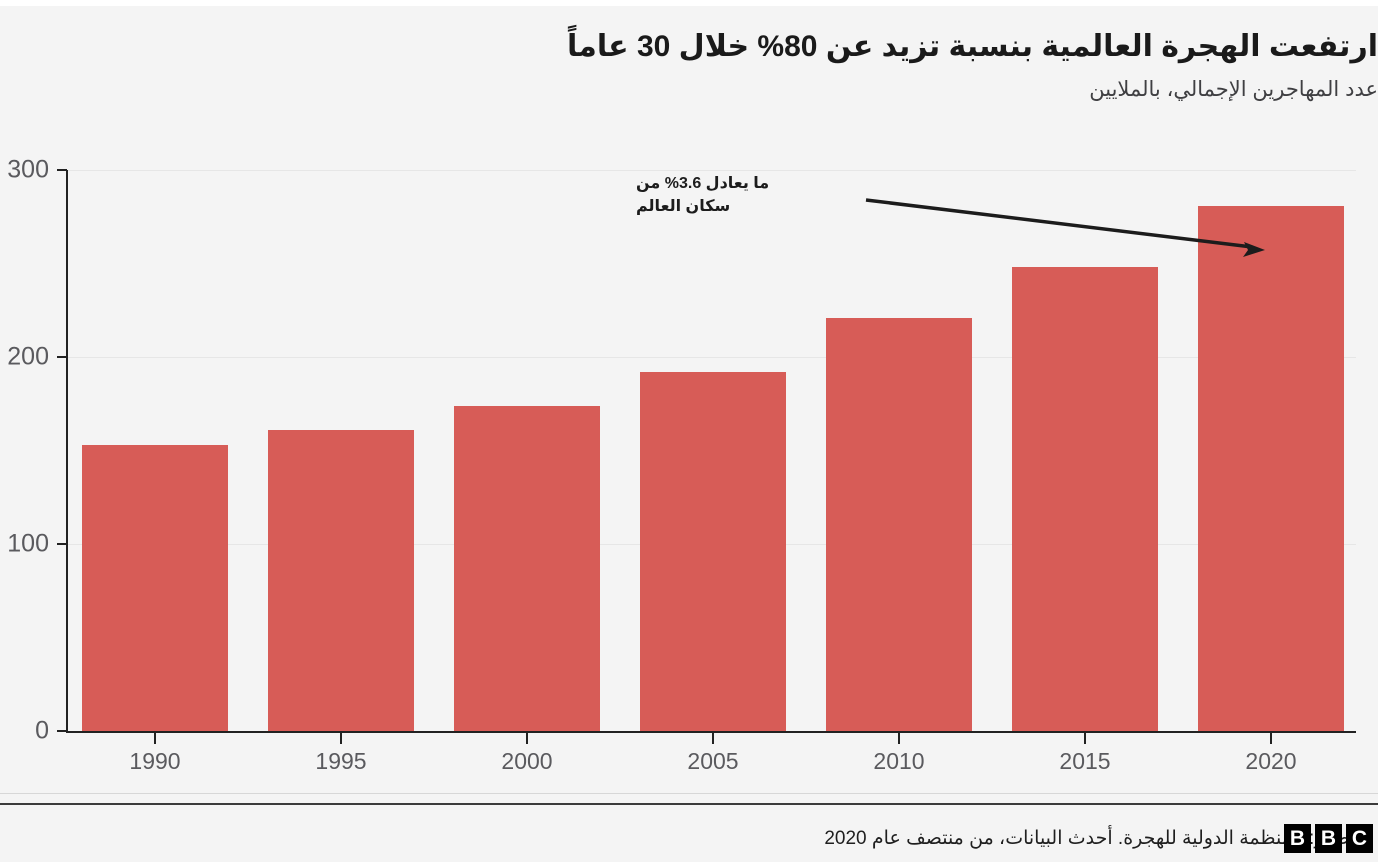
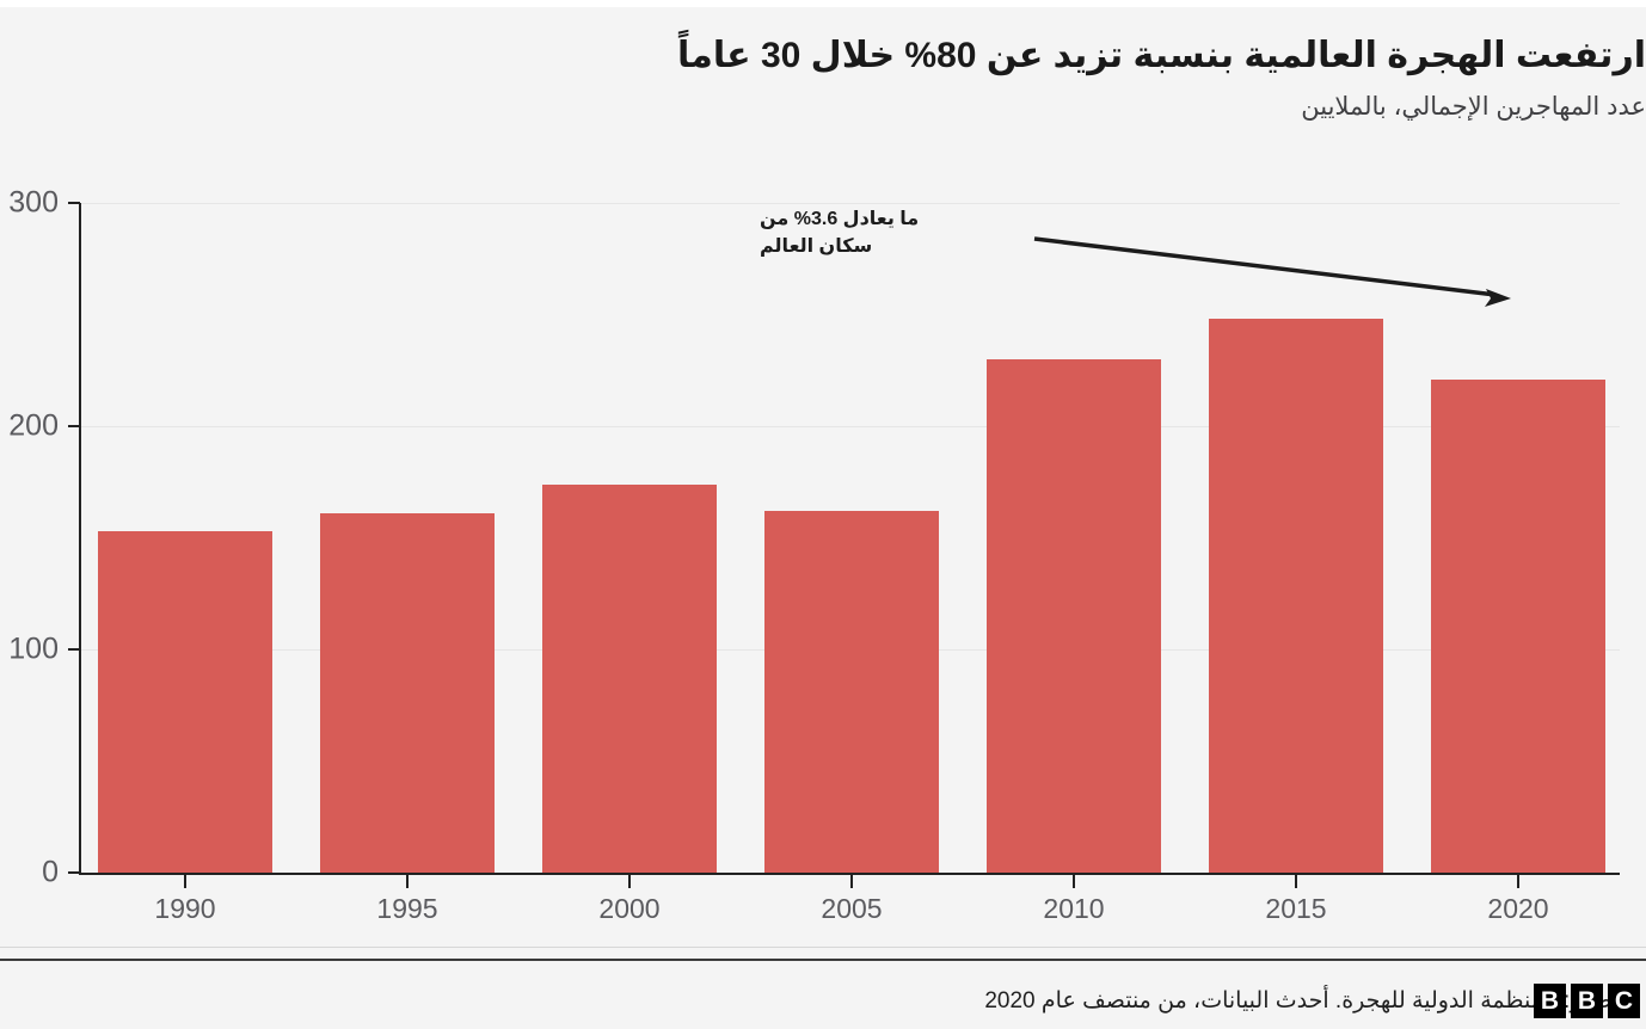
2005: 192 -> 162
2010: 221 -> 230
2020: 281 -> 221
